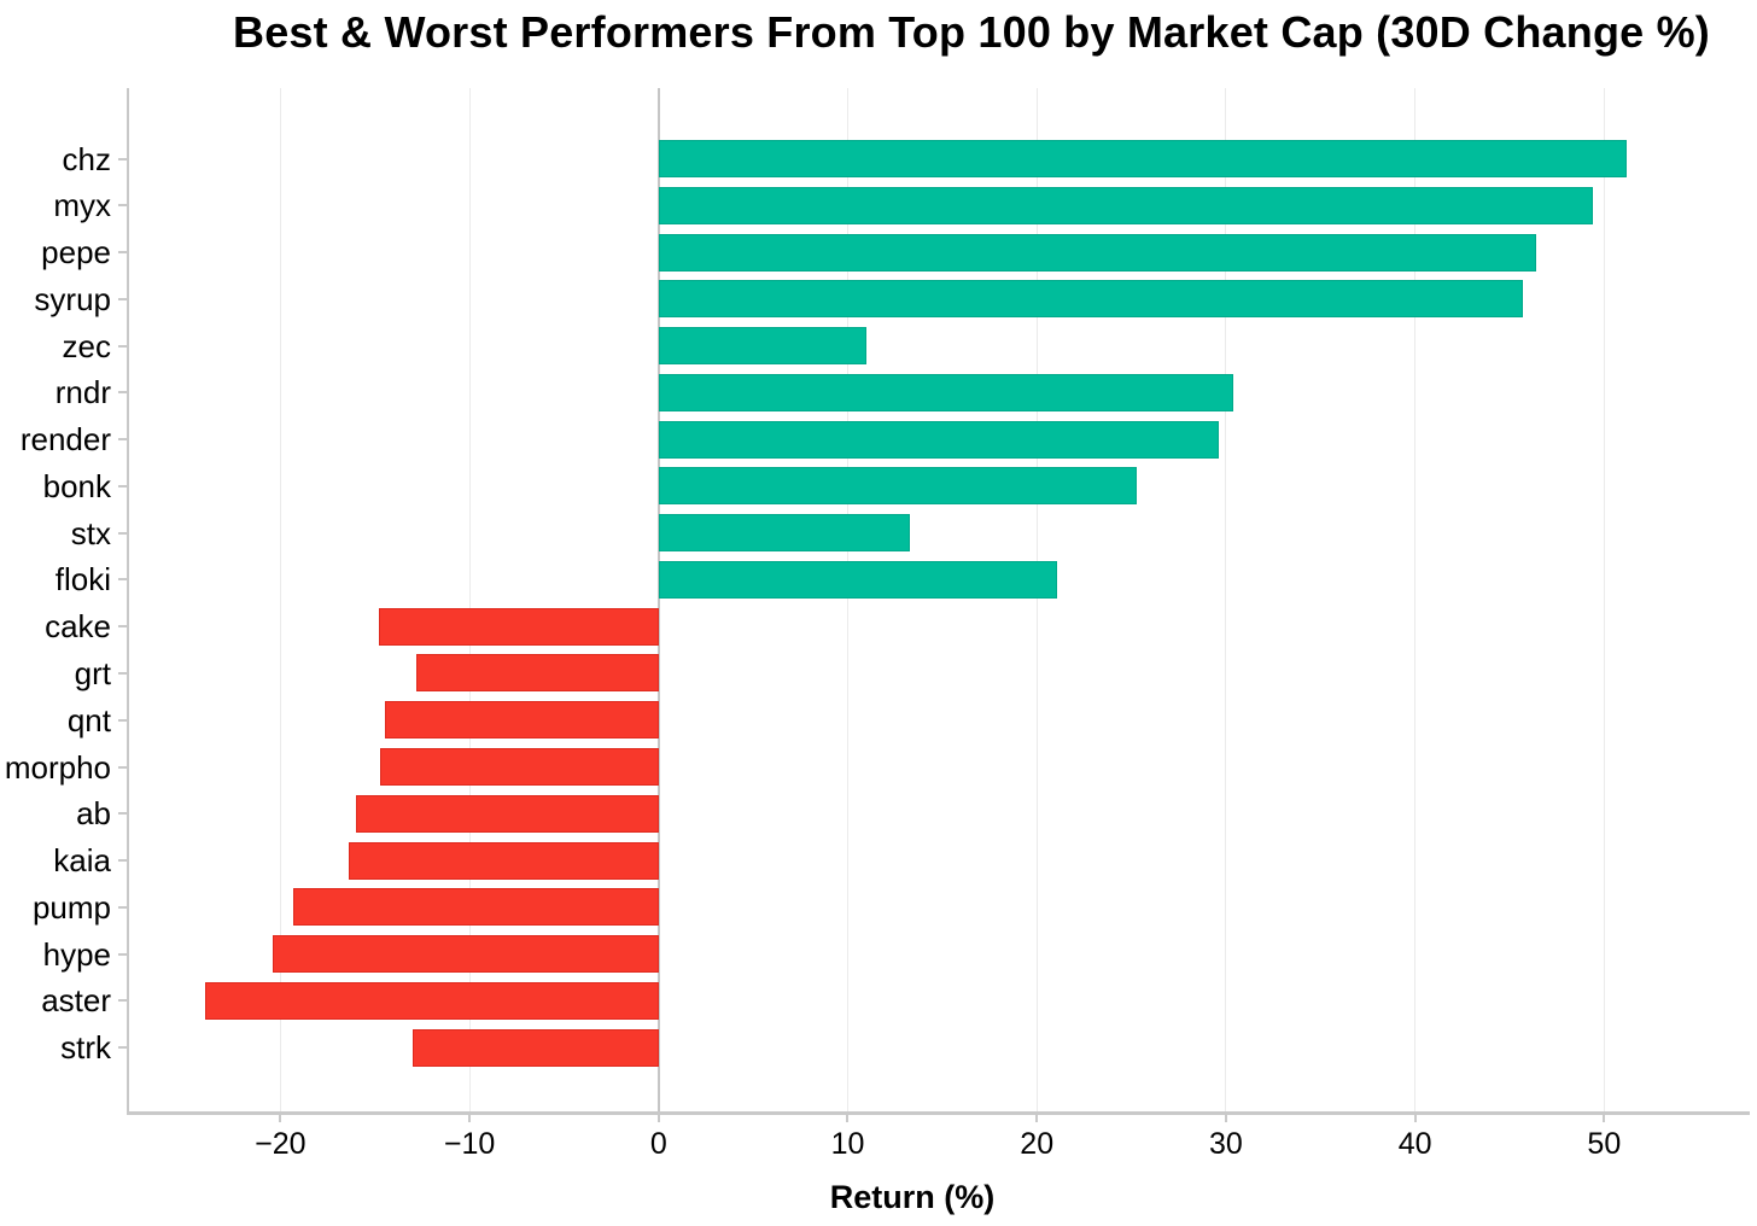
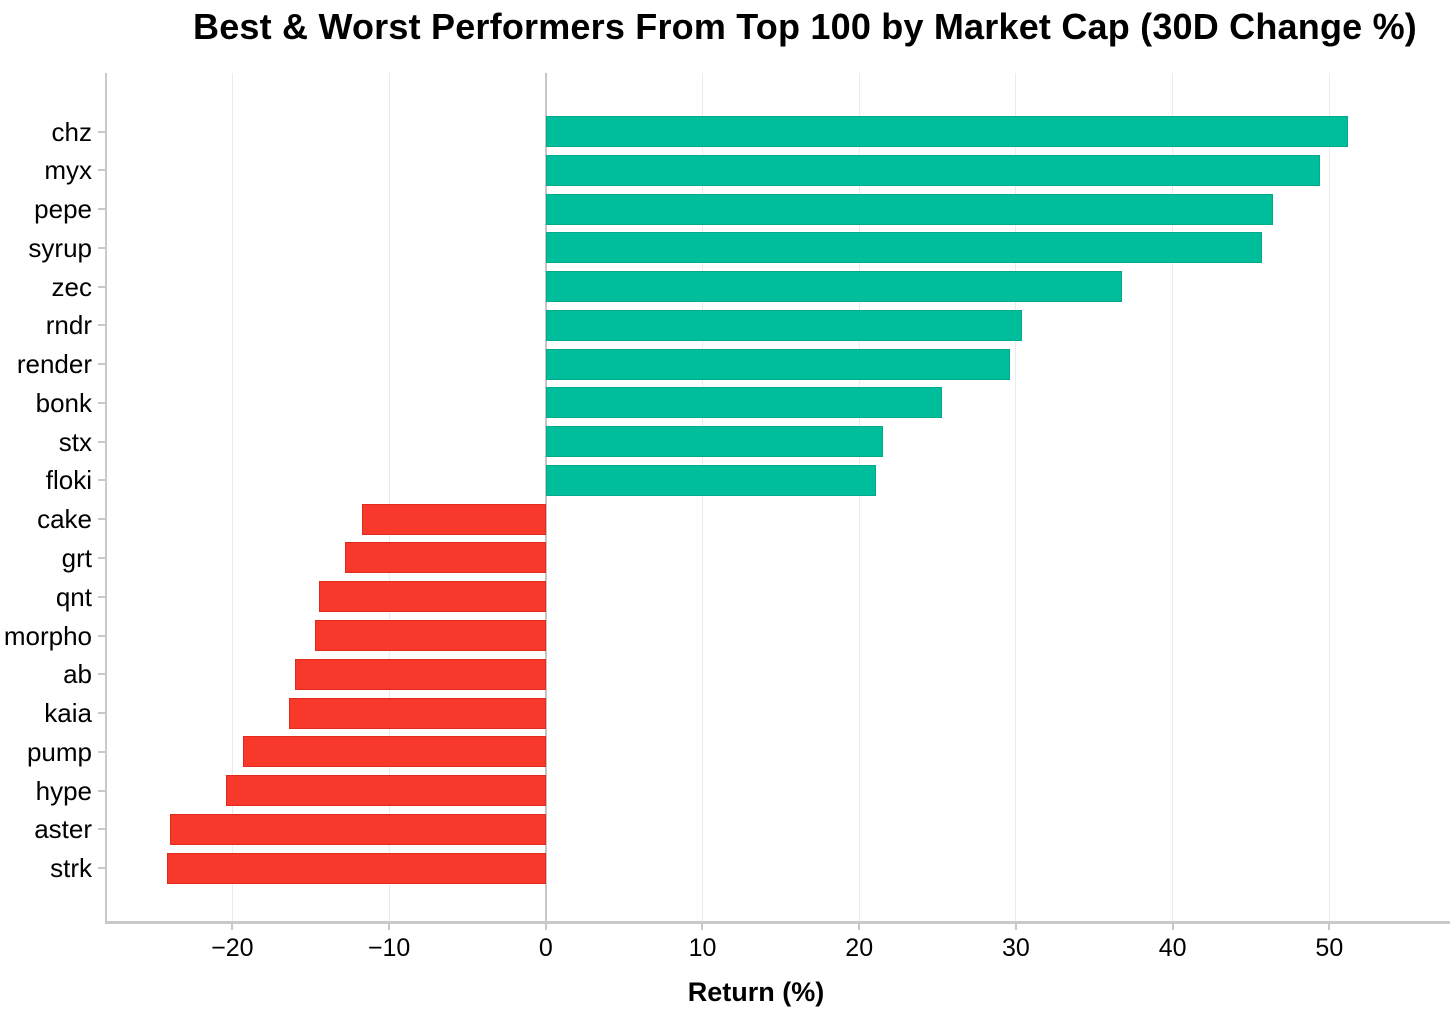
zec: 11.0 -> 36.8
stx: 13.3 -> 21.5
cake: -14.8 -> -11.7
strk: -13.0 -> -24.2
